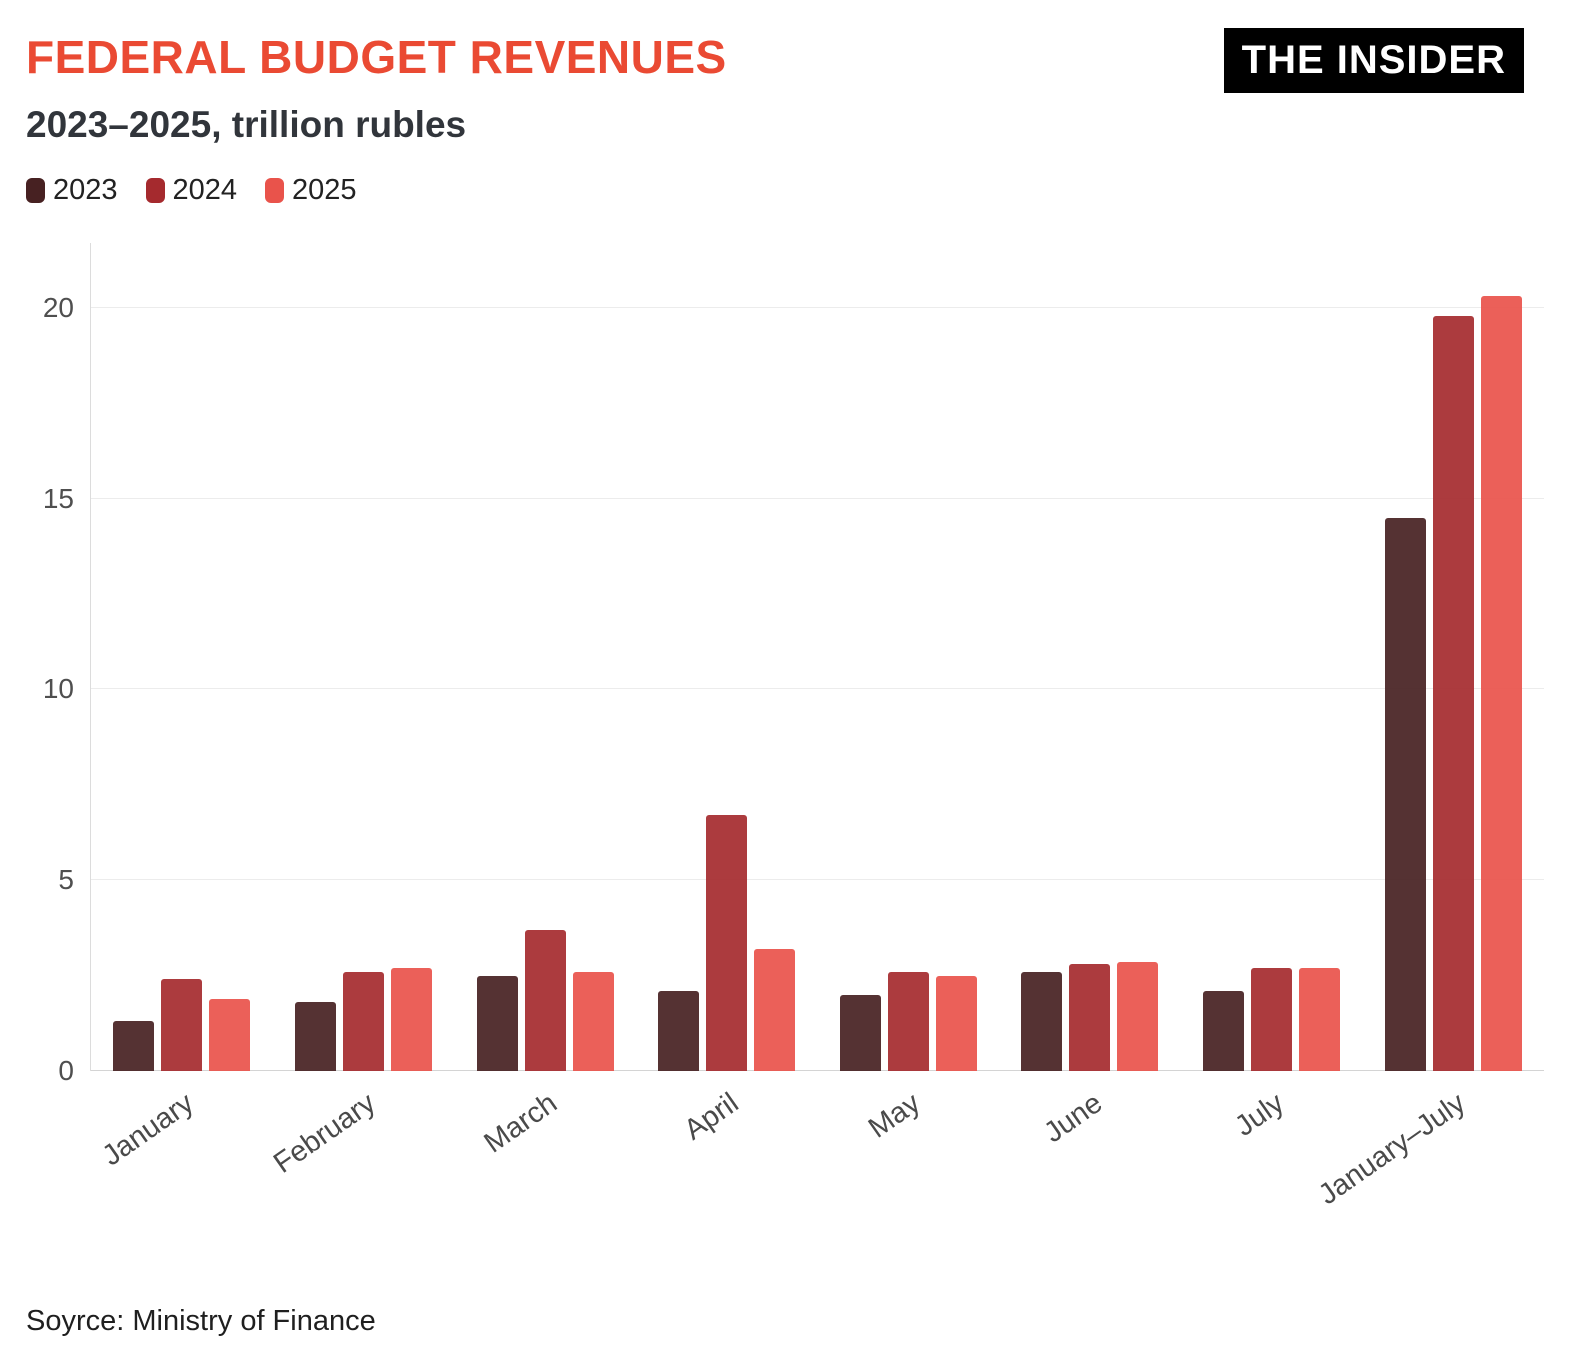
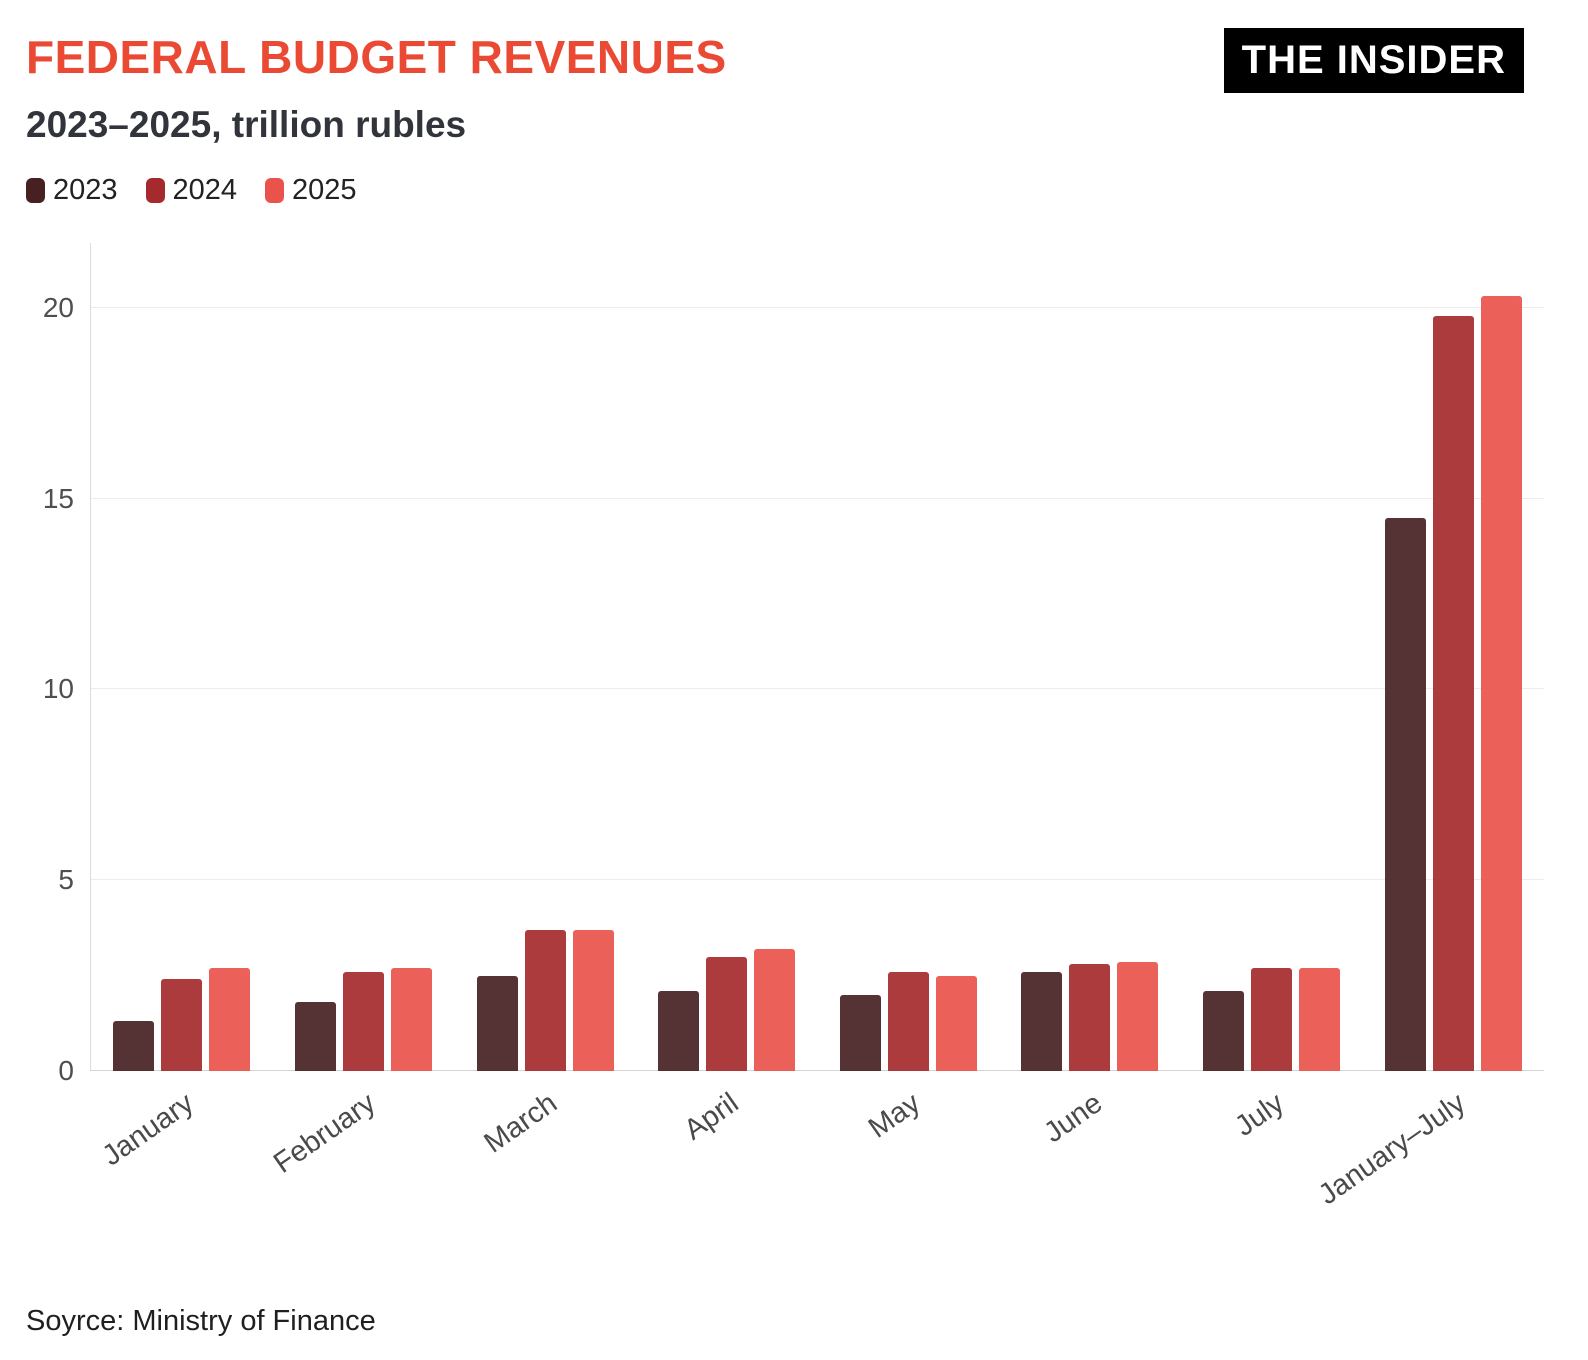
2025/January: 1.9 -> 2.7
2025/March: 2.6 -> 3.7
2024/April: 6.7 -> 3.0
